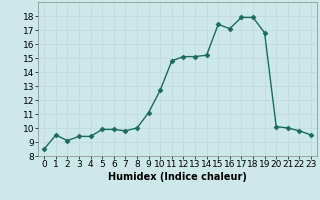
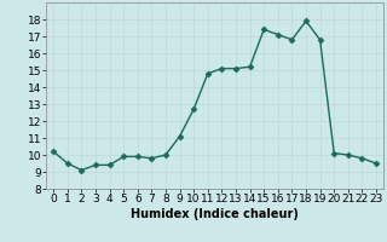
0: 8.5 -> 10.2
17: 17.9 -> 16.8
